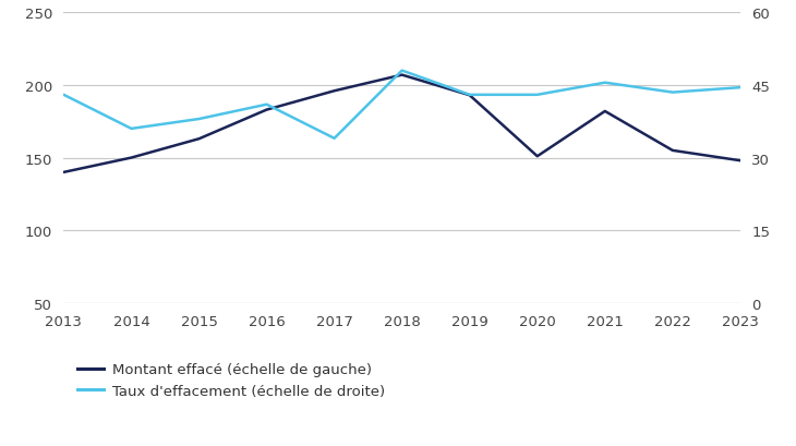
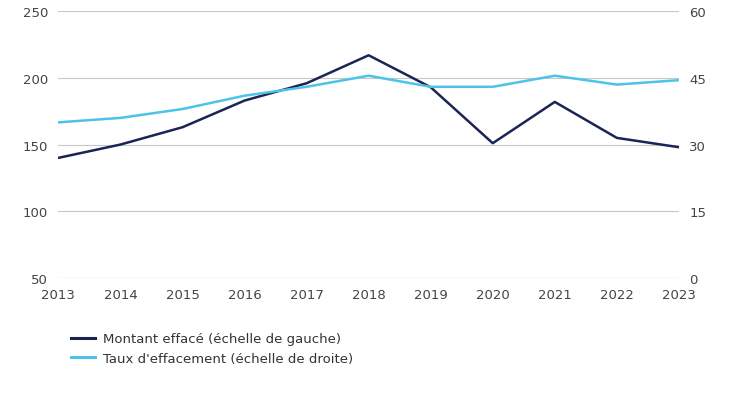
Taux d'effacement (échelle de droite)/2013: 43.0 -> 35.0
Taux d'effacement (échelle de droite)/2017: 34.0 -> 43.0
Montant effacé (échelle de gauche)/2018: 207 -> 217
Taux d'effacement (échelle de droite)/2018: 48.0 -> 45.5
